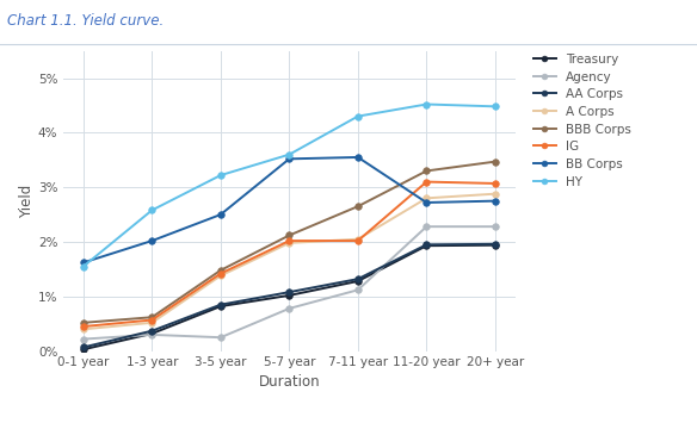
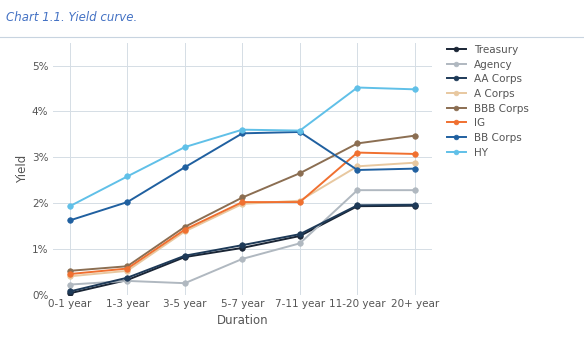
HY/0-1 year: 1.55% -> 1.93%
BB Corps/3-5 year: 2.50% -> 2.78%
HY/7-11 year: 4.30% -> 3.58%
